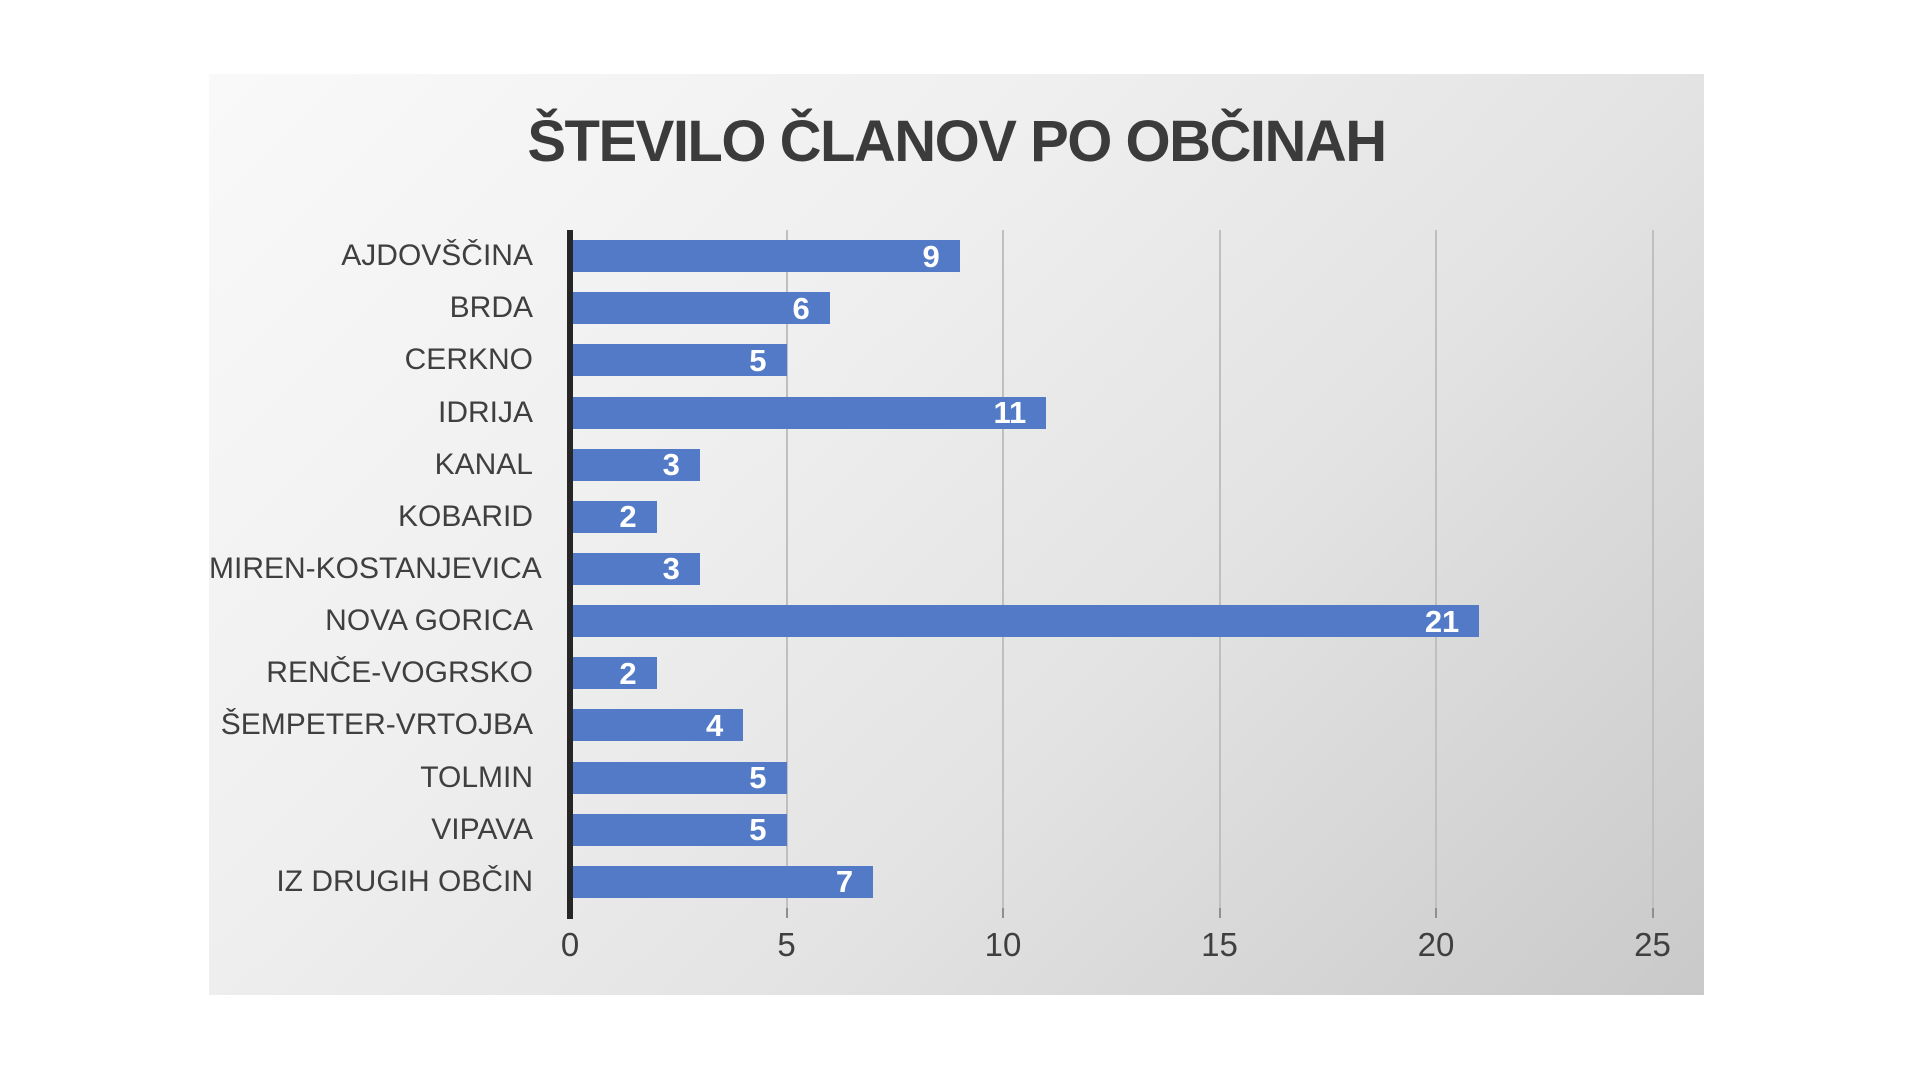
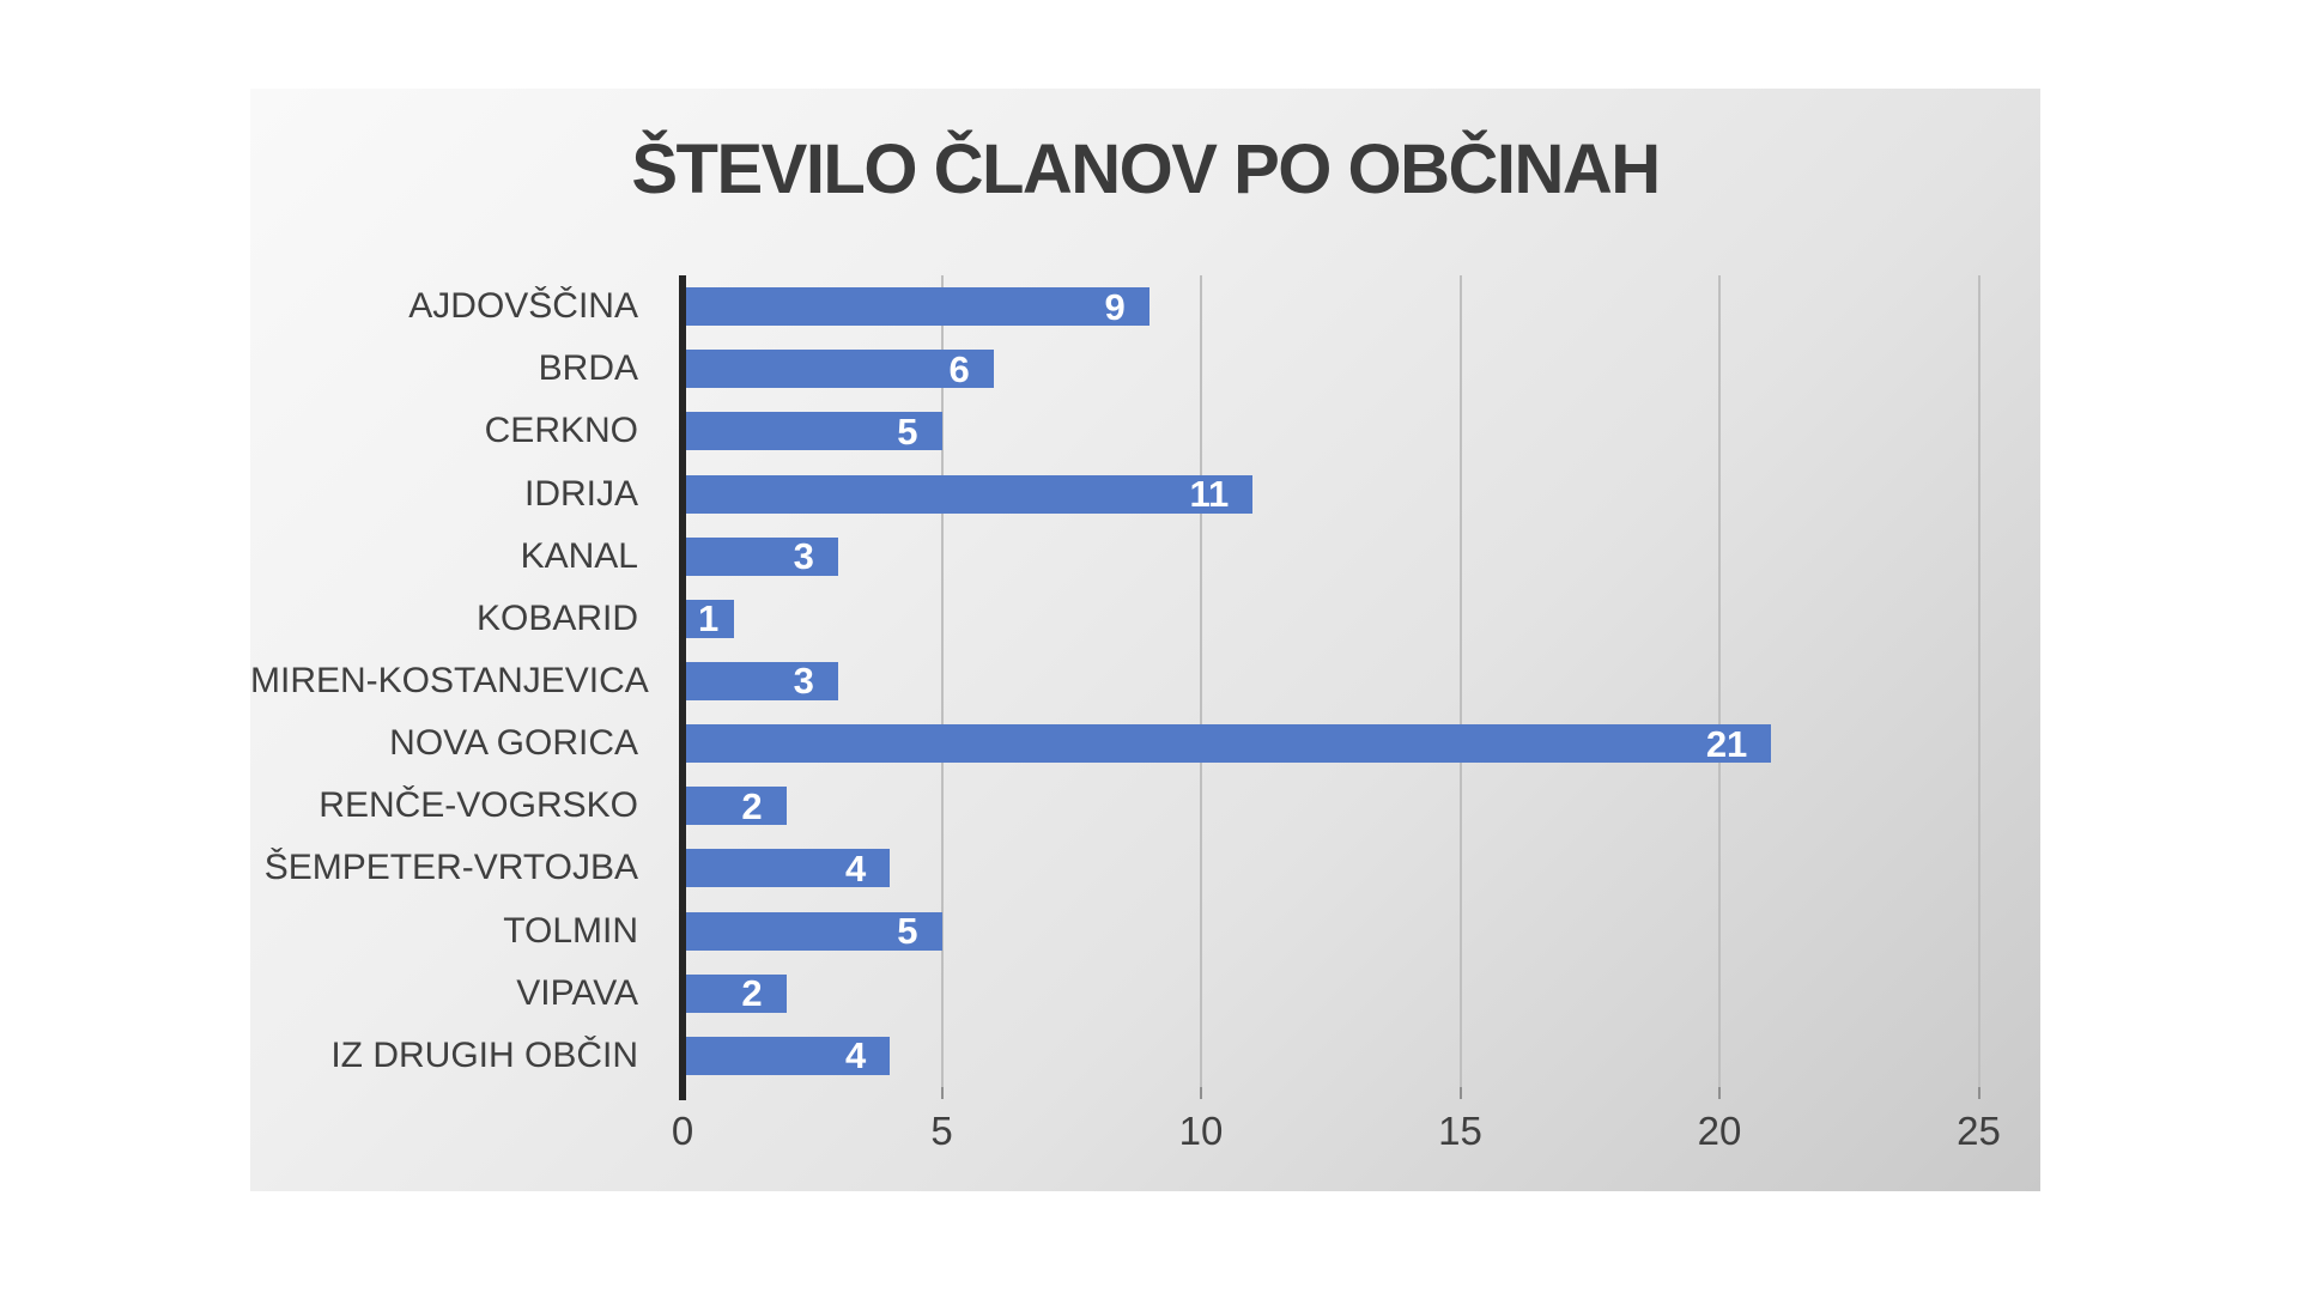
KOBARID: 2 -> 1
VIPAVA: 5 -> 2
IZ DRUGIH OBČIN: 7 -> 4
